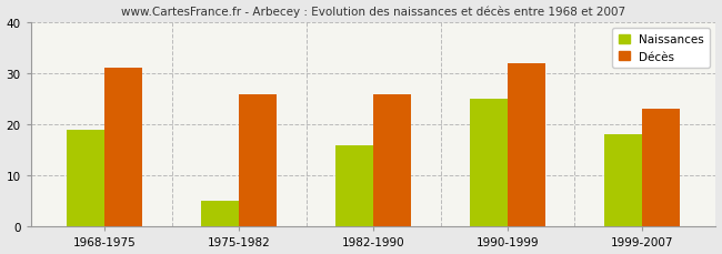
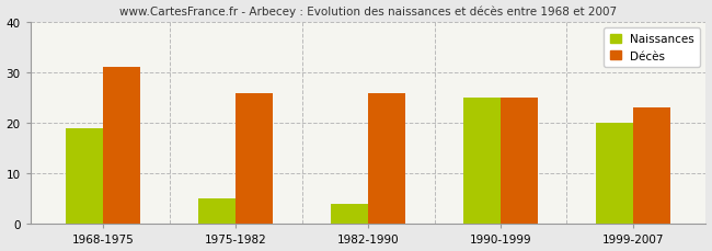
Naissances/1982-1990: 16 -> 4
Décès/1990-1999: 32 -> 25
Naissances/1999-2007: 18 -> 20
